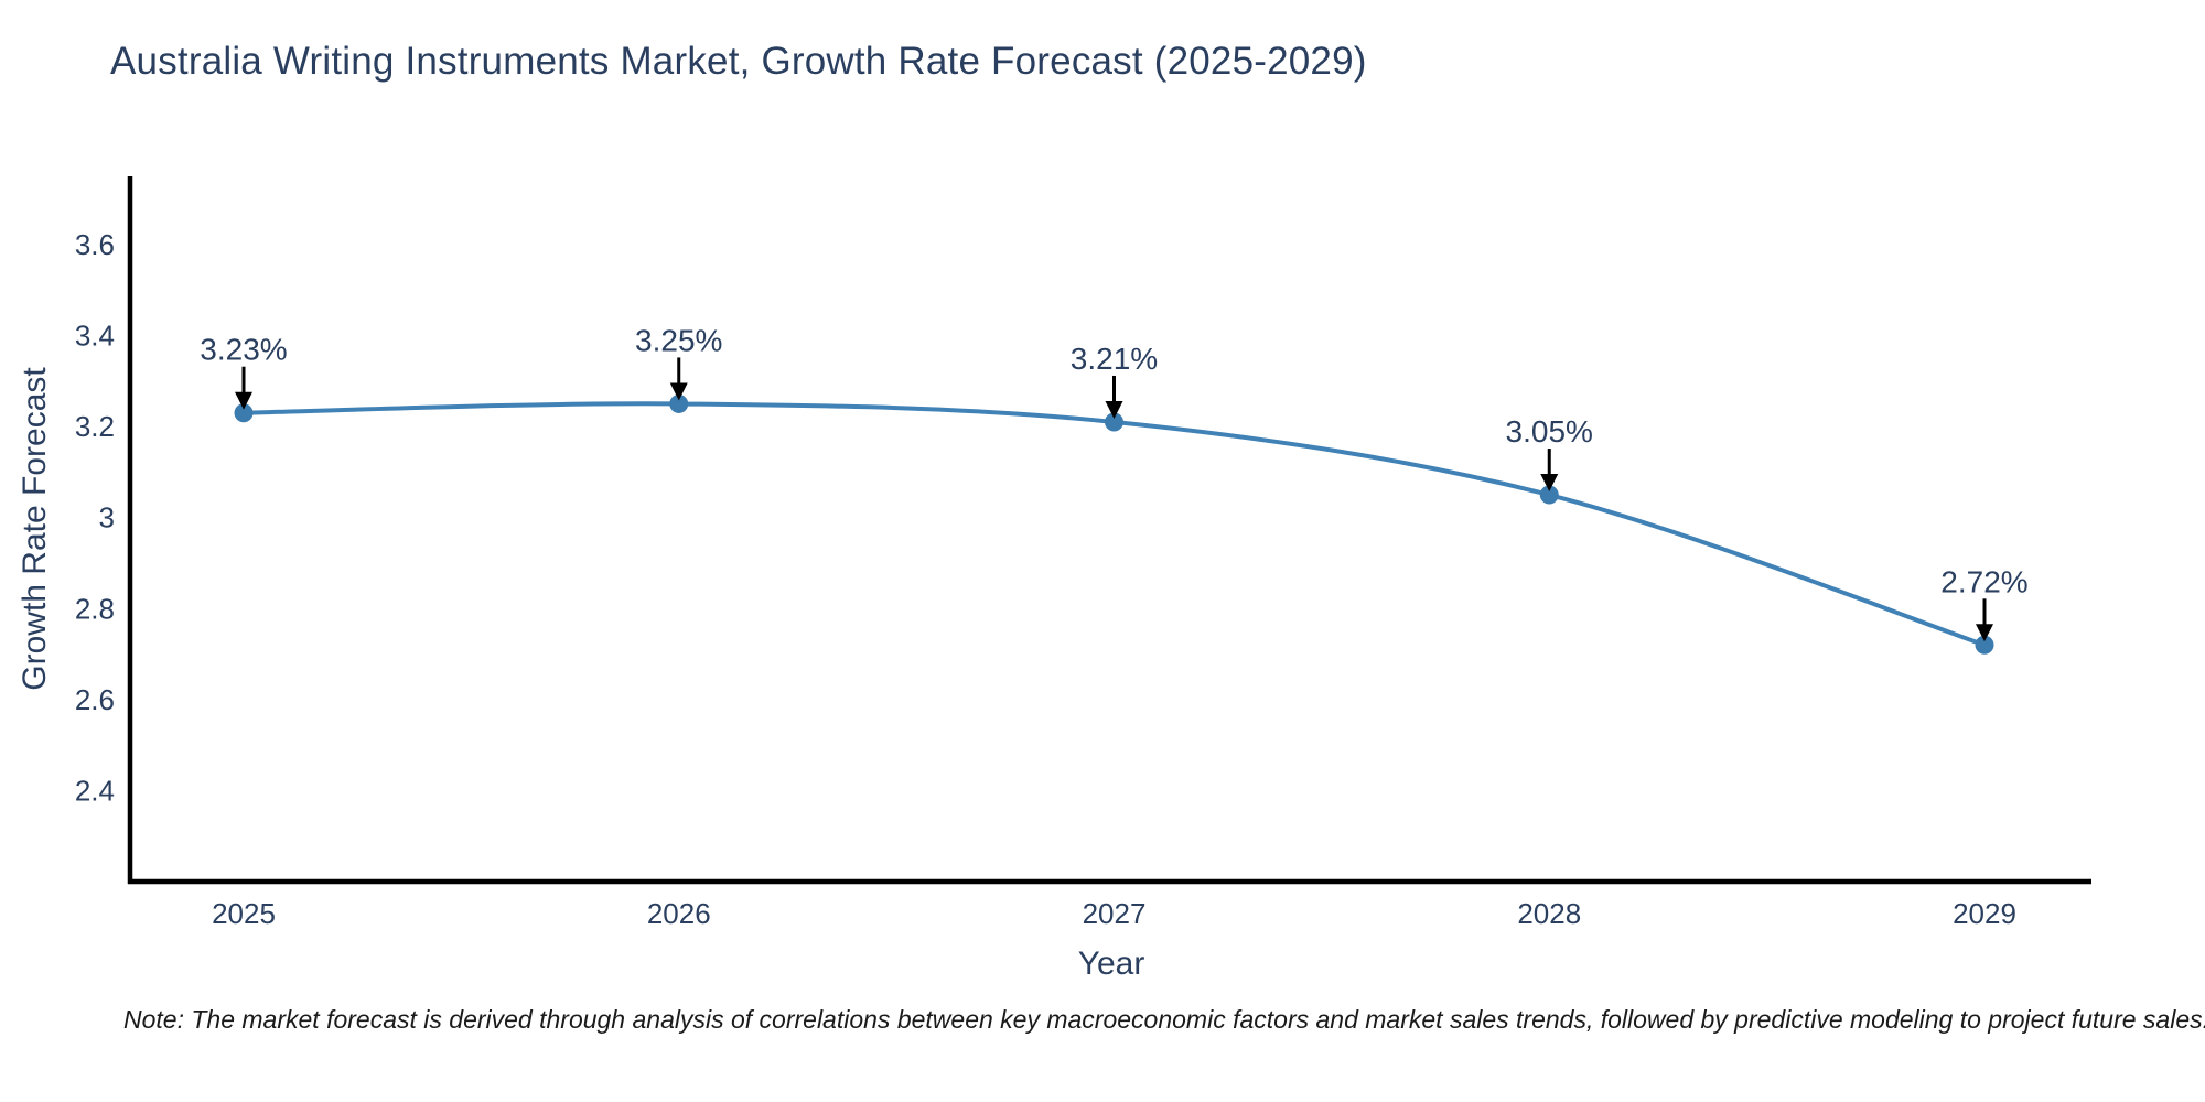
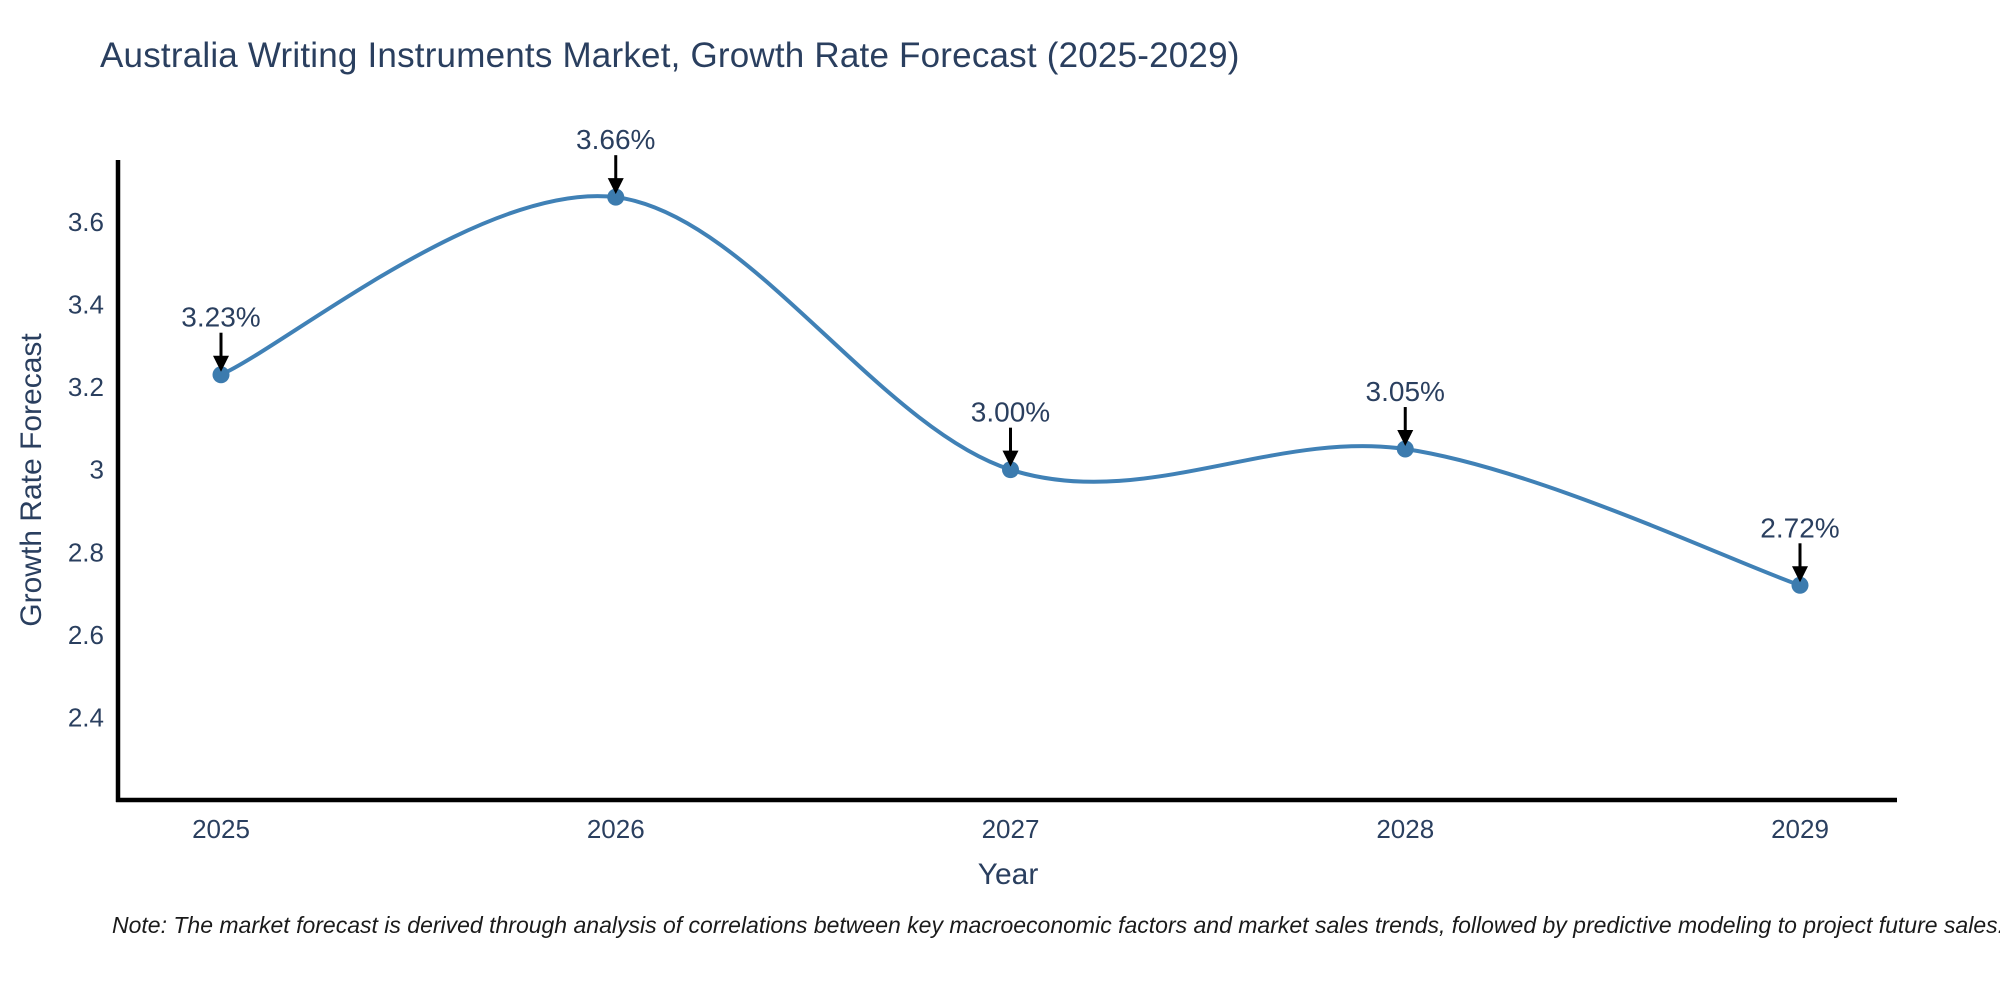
2026: 3.25% -> 3.66%
2027: 3.21% -> 3.00%
